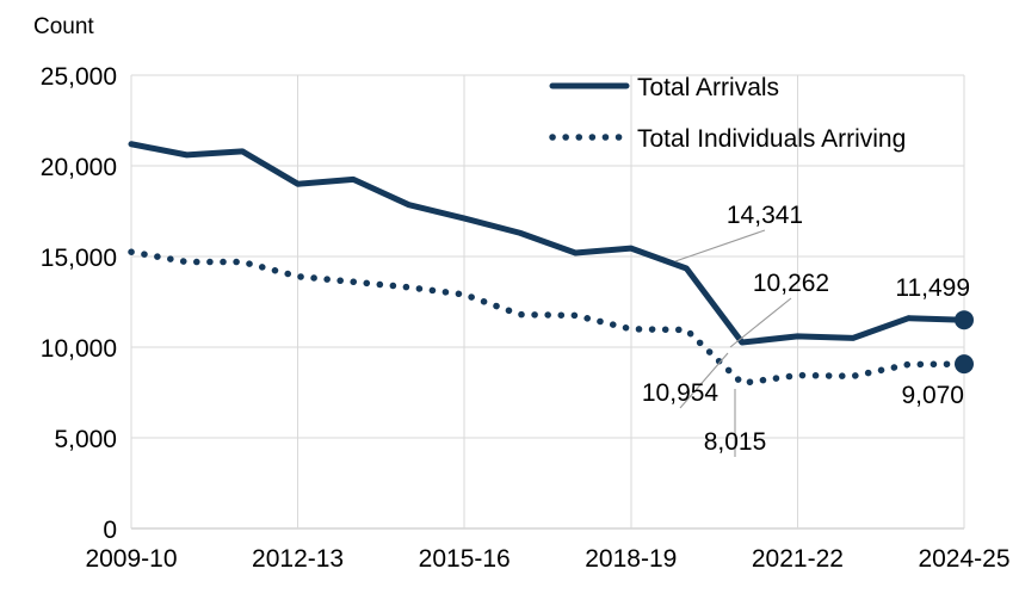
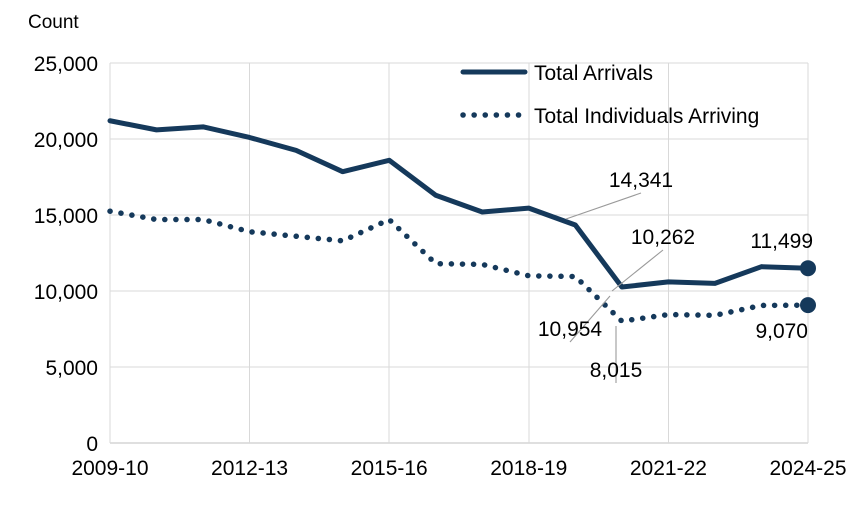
Total Arrivals/2012-13: 19000 -> 20100
Total Arrivals/2015-16: 17100 -> 18600
Total Individuals Arriving/2015-16: 12900 -> 14700
